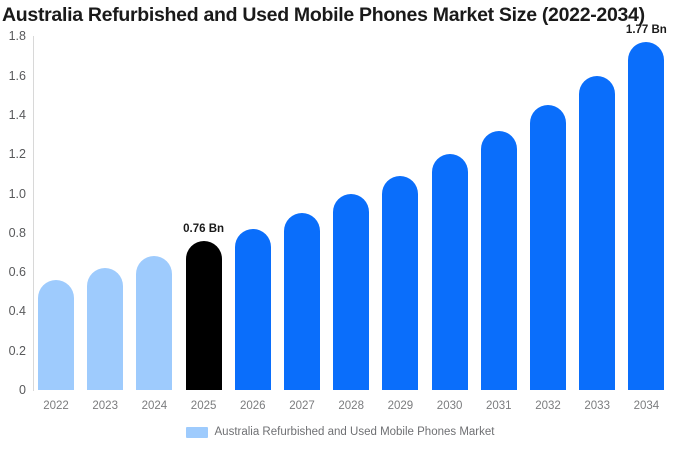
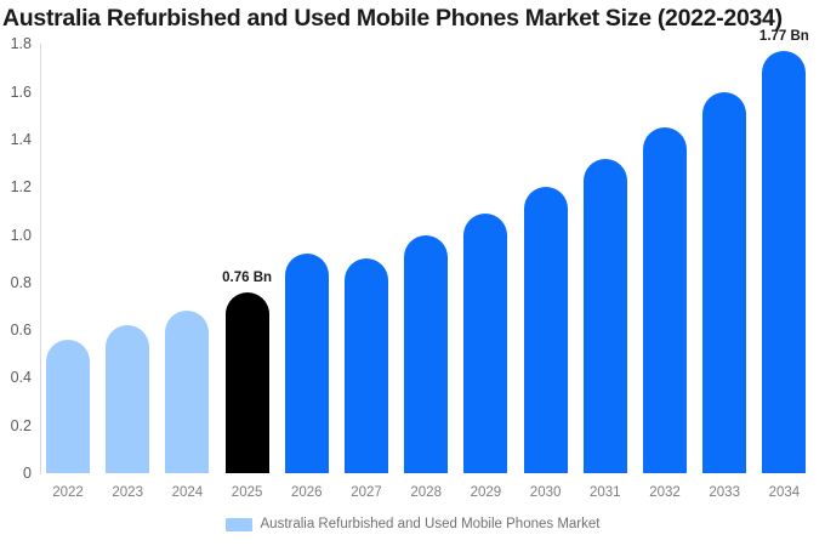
2026: 0.82 -> 0.92
